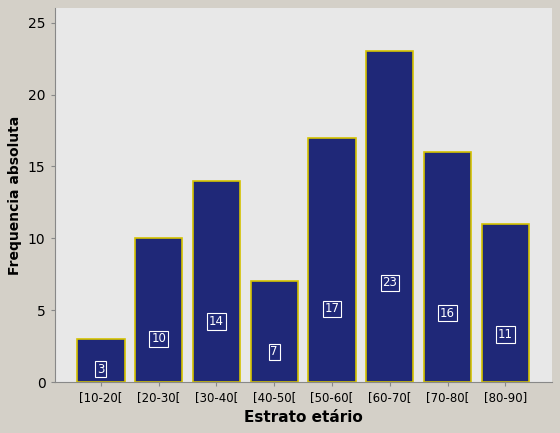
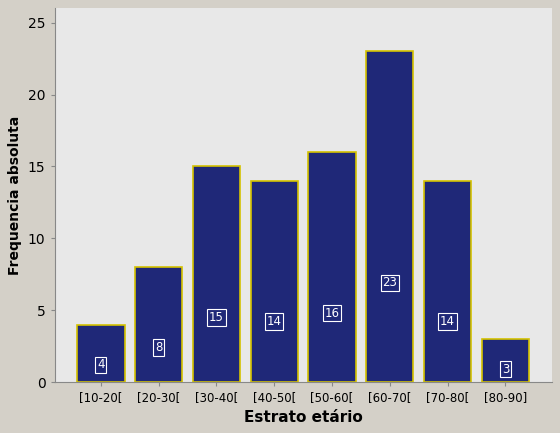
[10-20[: 3 -> 4
[20-30[: 10 -> 8
[30-40[: 14 -> 15
[40-50[: 7 -> 14
[50-60[: 17 -> 16
[70-80[: 16 -> 14
[80-90]: 11 -> 3
